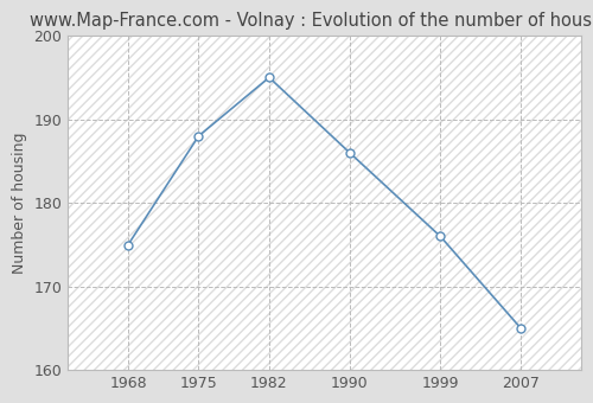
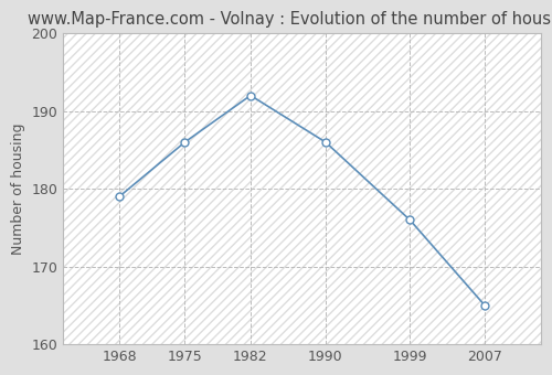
1968: 175 -> 179
1975: 188 -> 186
1982: 195 -> 192
